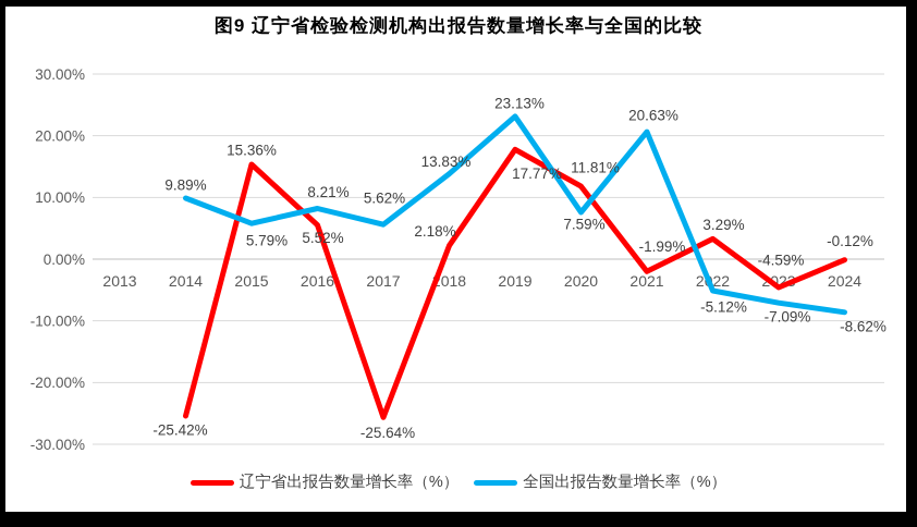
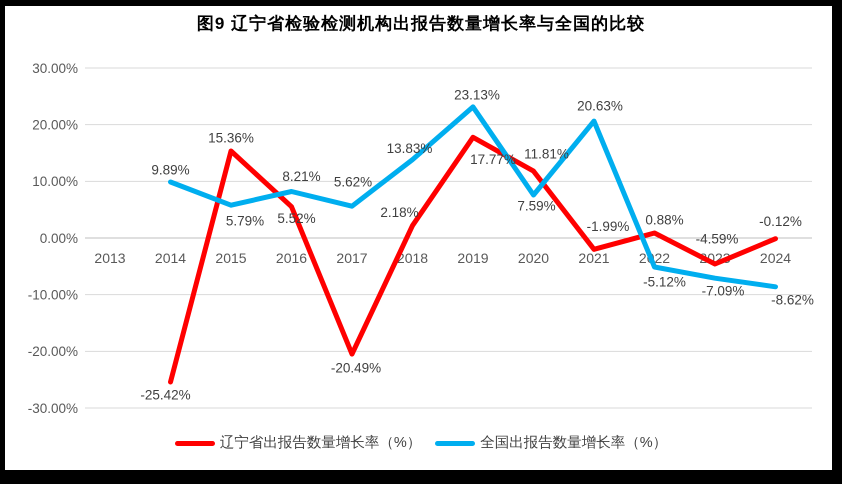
辽宁省出报告数量增长率（%）/2017: -25.64% -> -20.49%
辽宁省出报告数量增长率（%）/2022: 3.29% -> 0.88%
